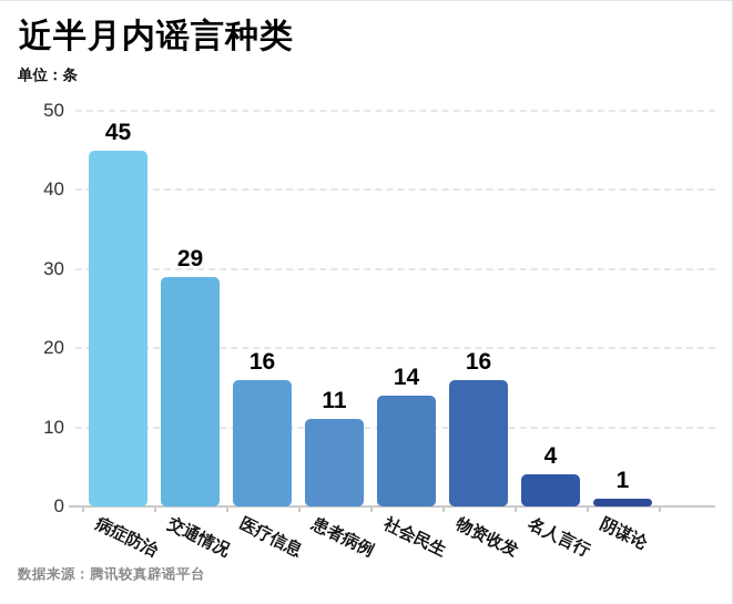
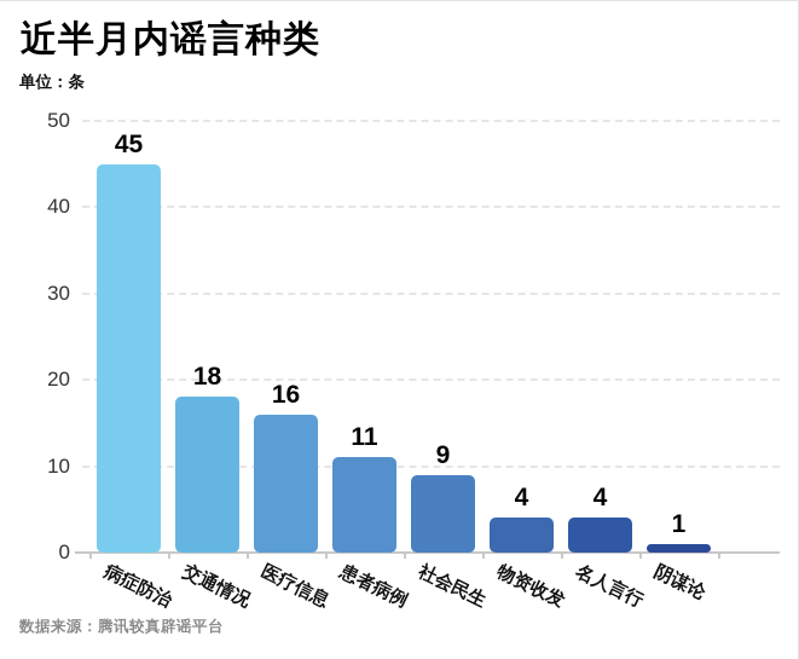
交通情况: 29 -> 18
社会民生: 14 -> 9
物资收发: 16 -> 4
